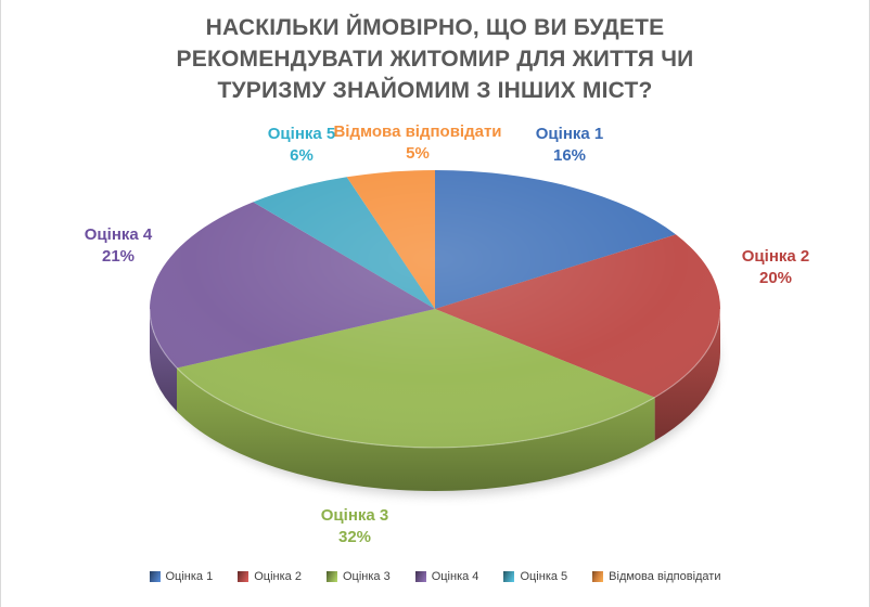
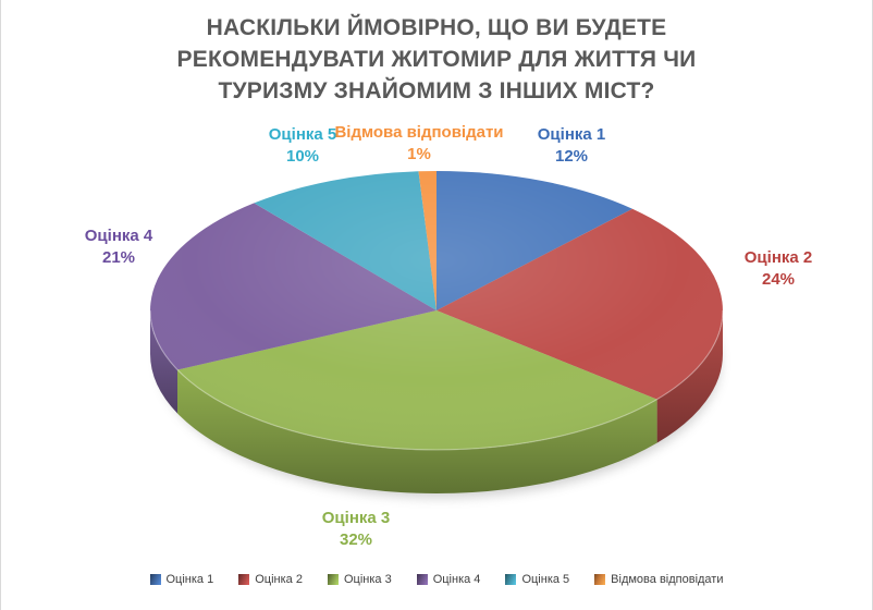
Оцінка 1: 16% -> 12%
Оцінка 2: 20% -> 24%
Оцінка 5: 6% -> 10%
Відмова відповідати: 5% -> 1%
